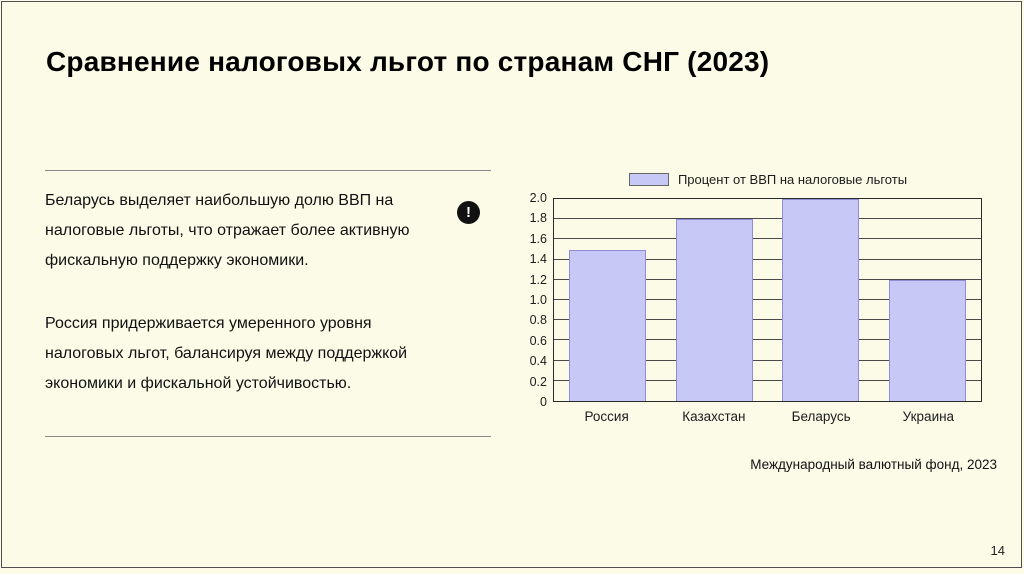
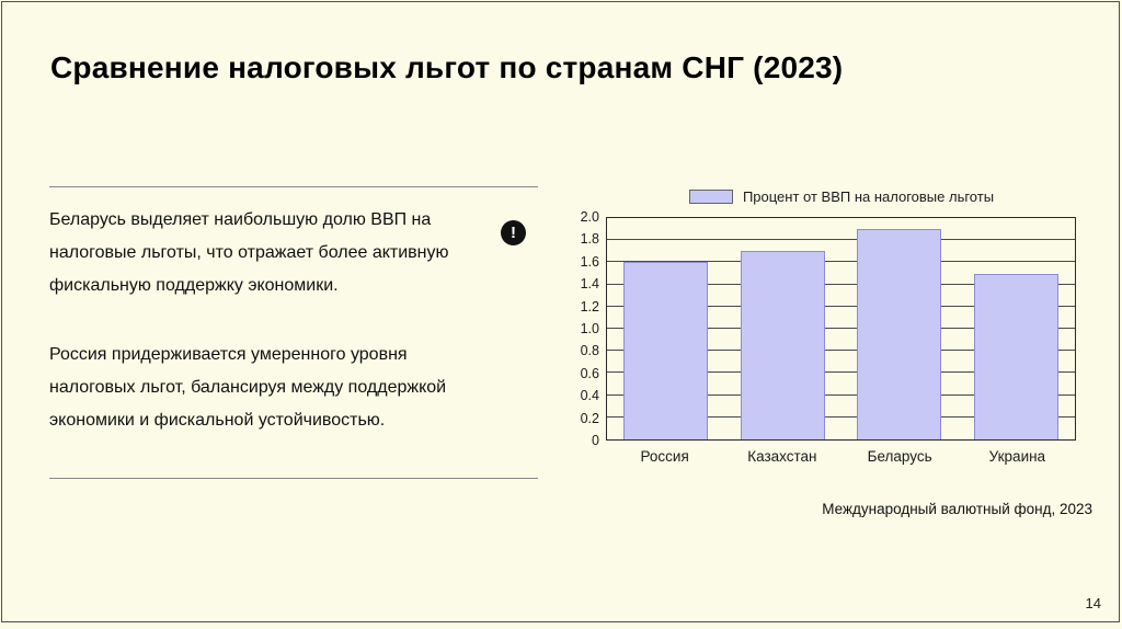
Россия: 1.5 -> 1.6
Казахстан: 1.8 -> 1.7
Беларусь: 2.0 -> 1.9
Украина: 1.2 -> 1.5
